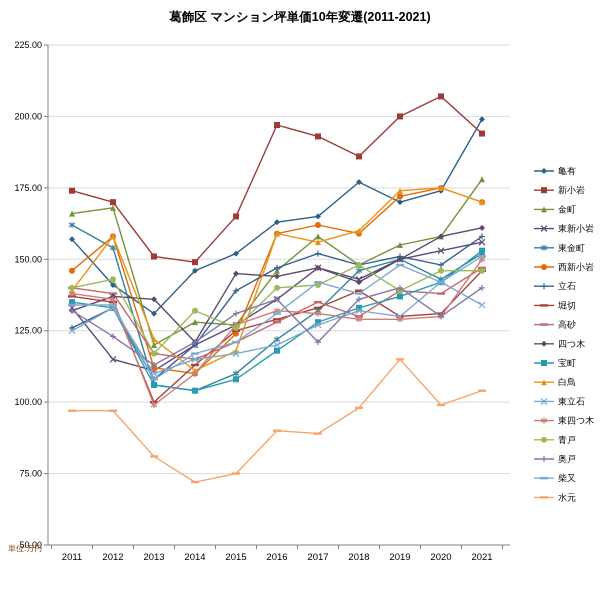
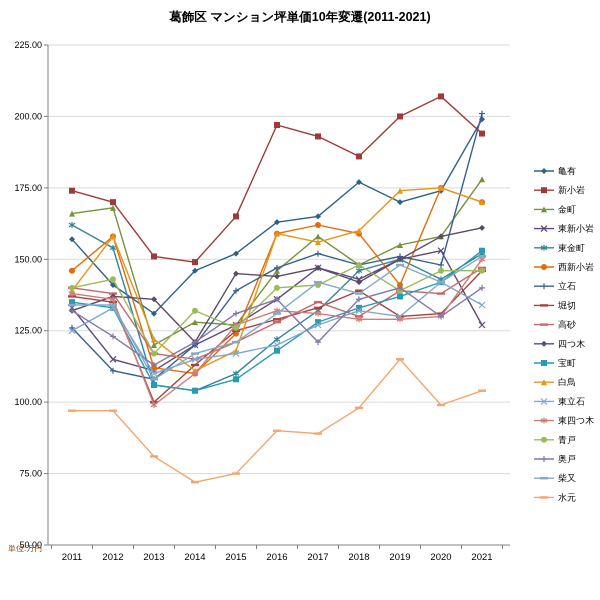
立石/2012: 133 -> 111
西新小岩/2019: 172 -> 141
東新小岩/2021: 156 -> 127
立石/2021: 158 -> 201
